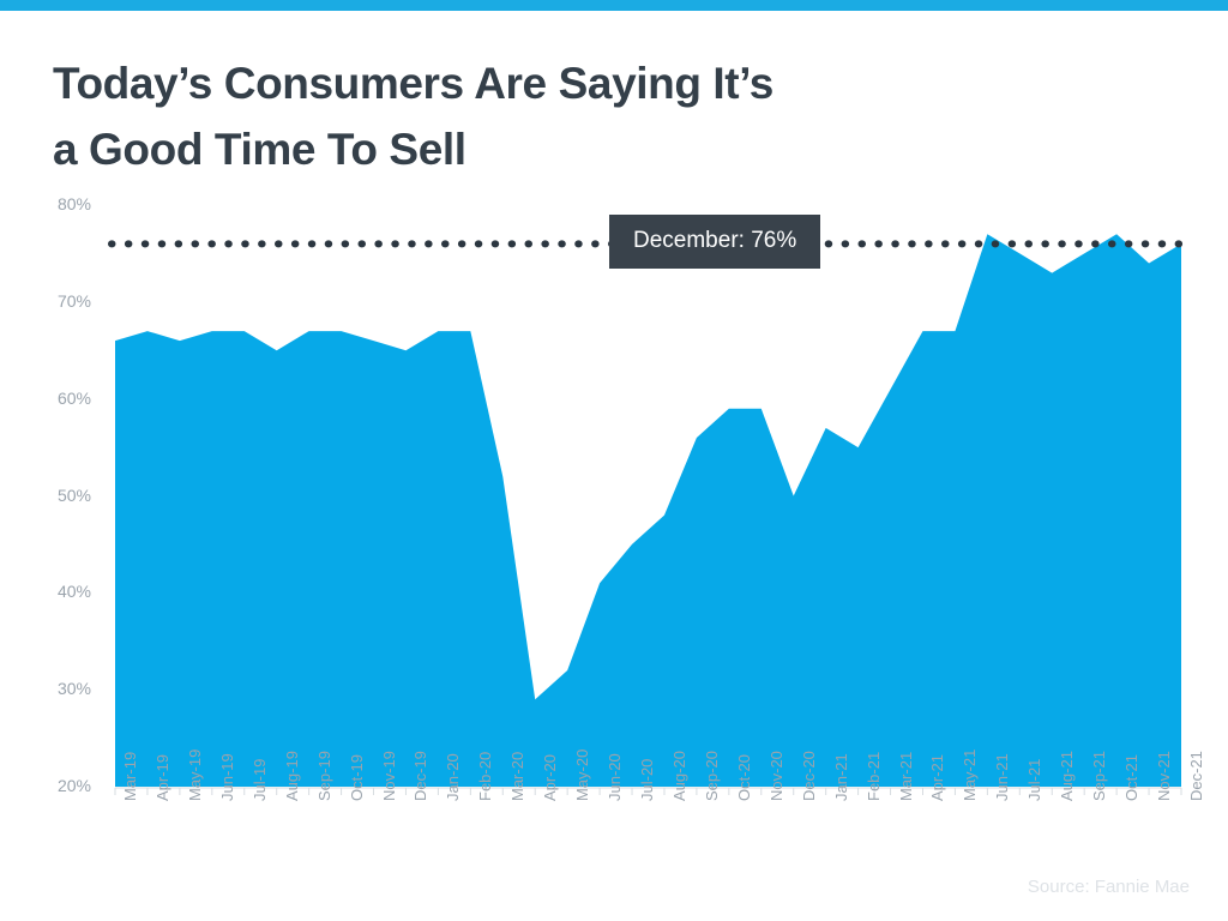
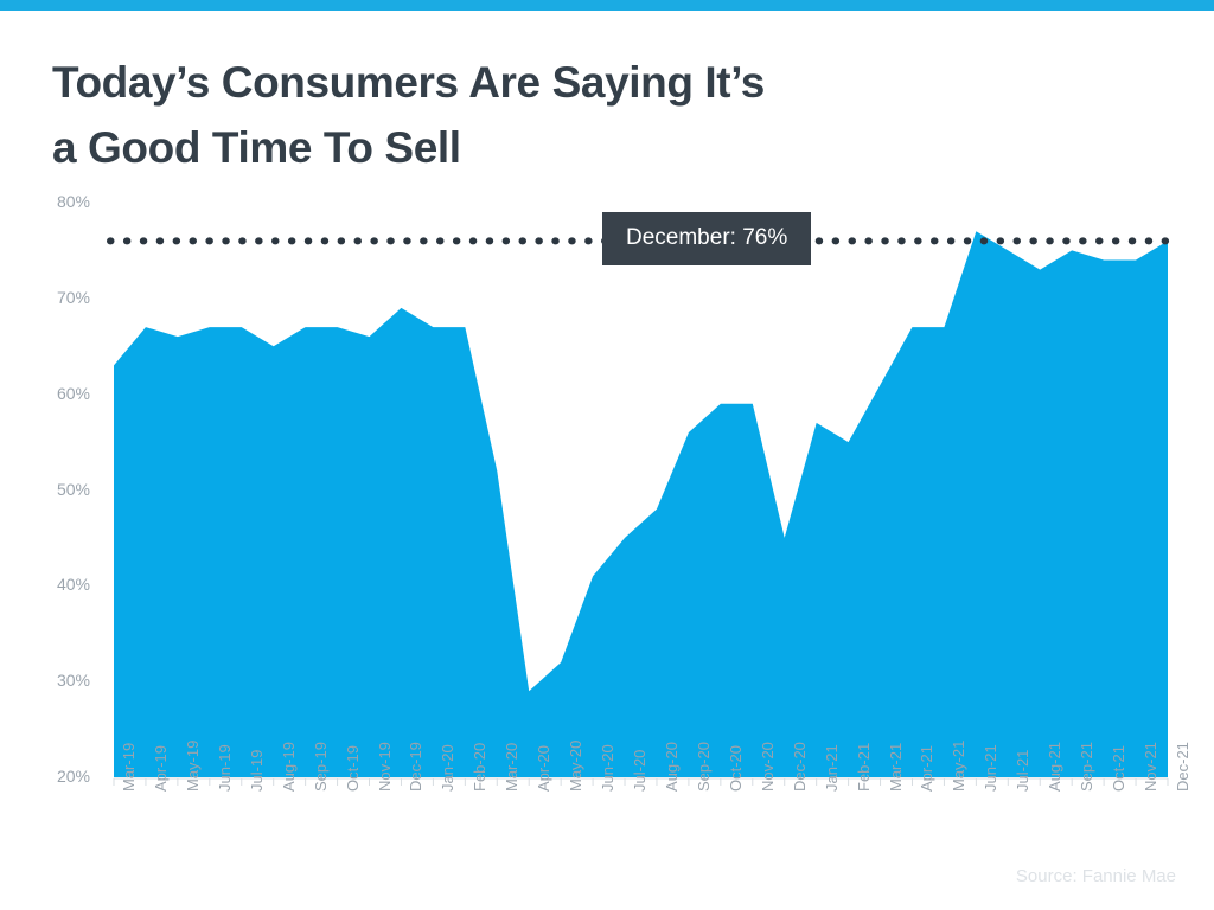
Mar-19: 66% -> 63%
Dec-19: 65% -> 69%
Dec-20: 50% -> 45%
Oct-21: 77% -> 74%
